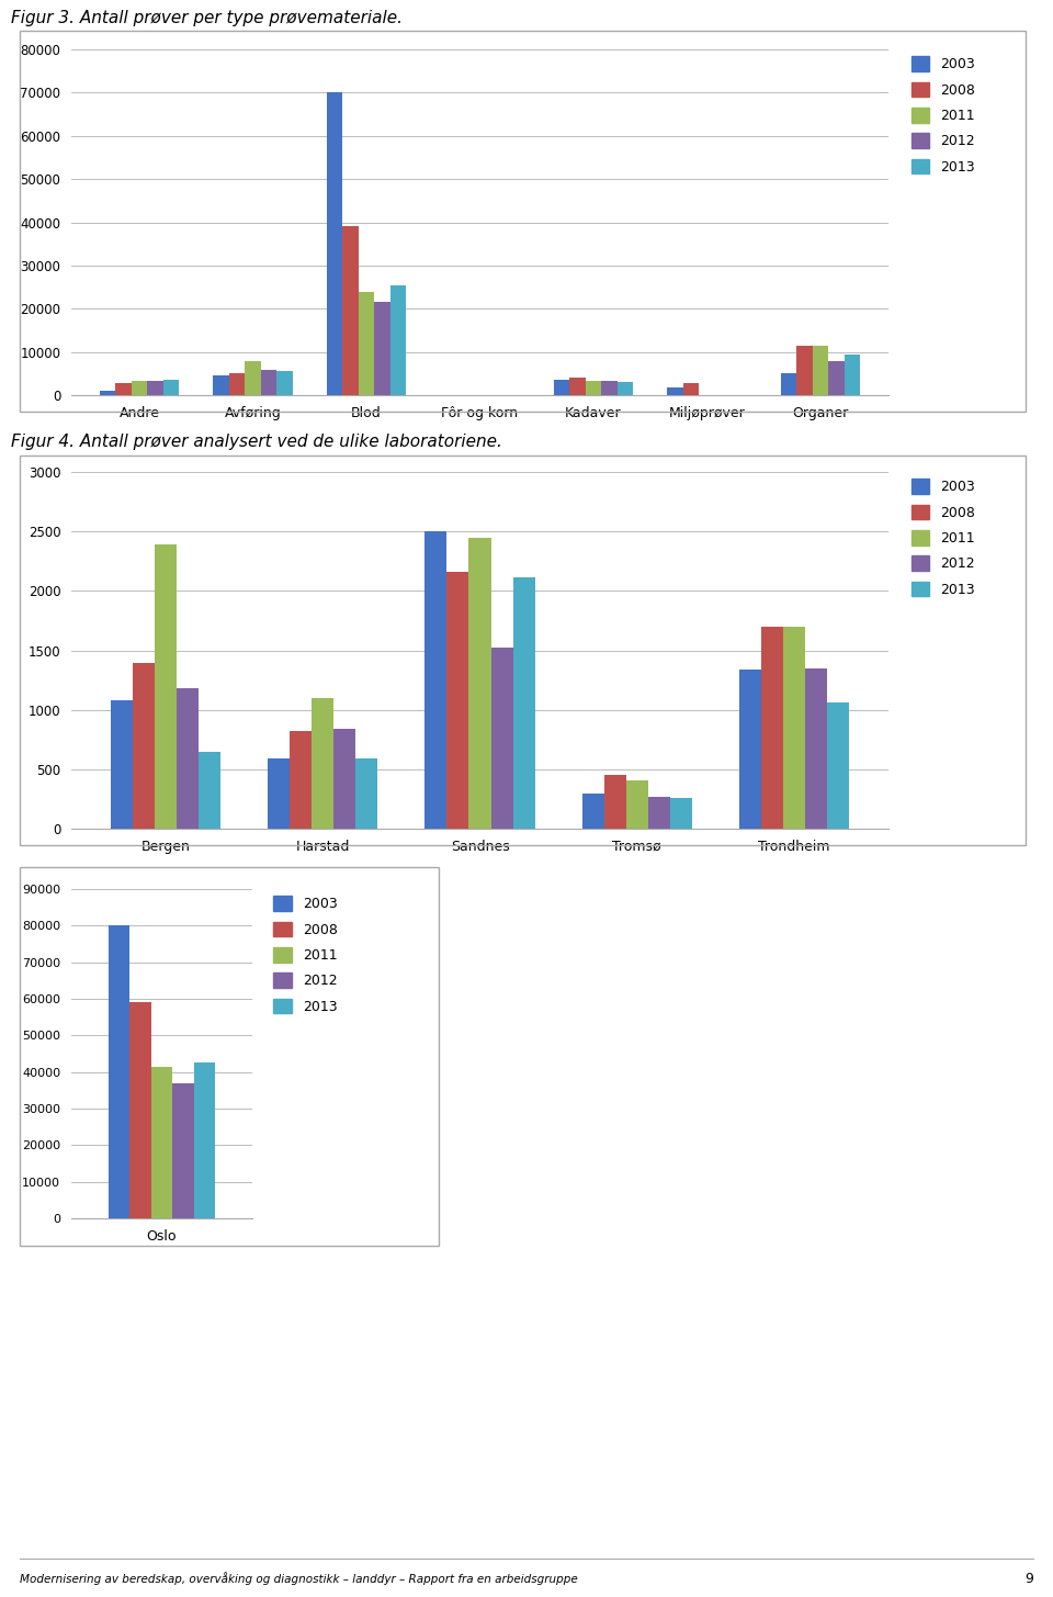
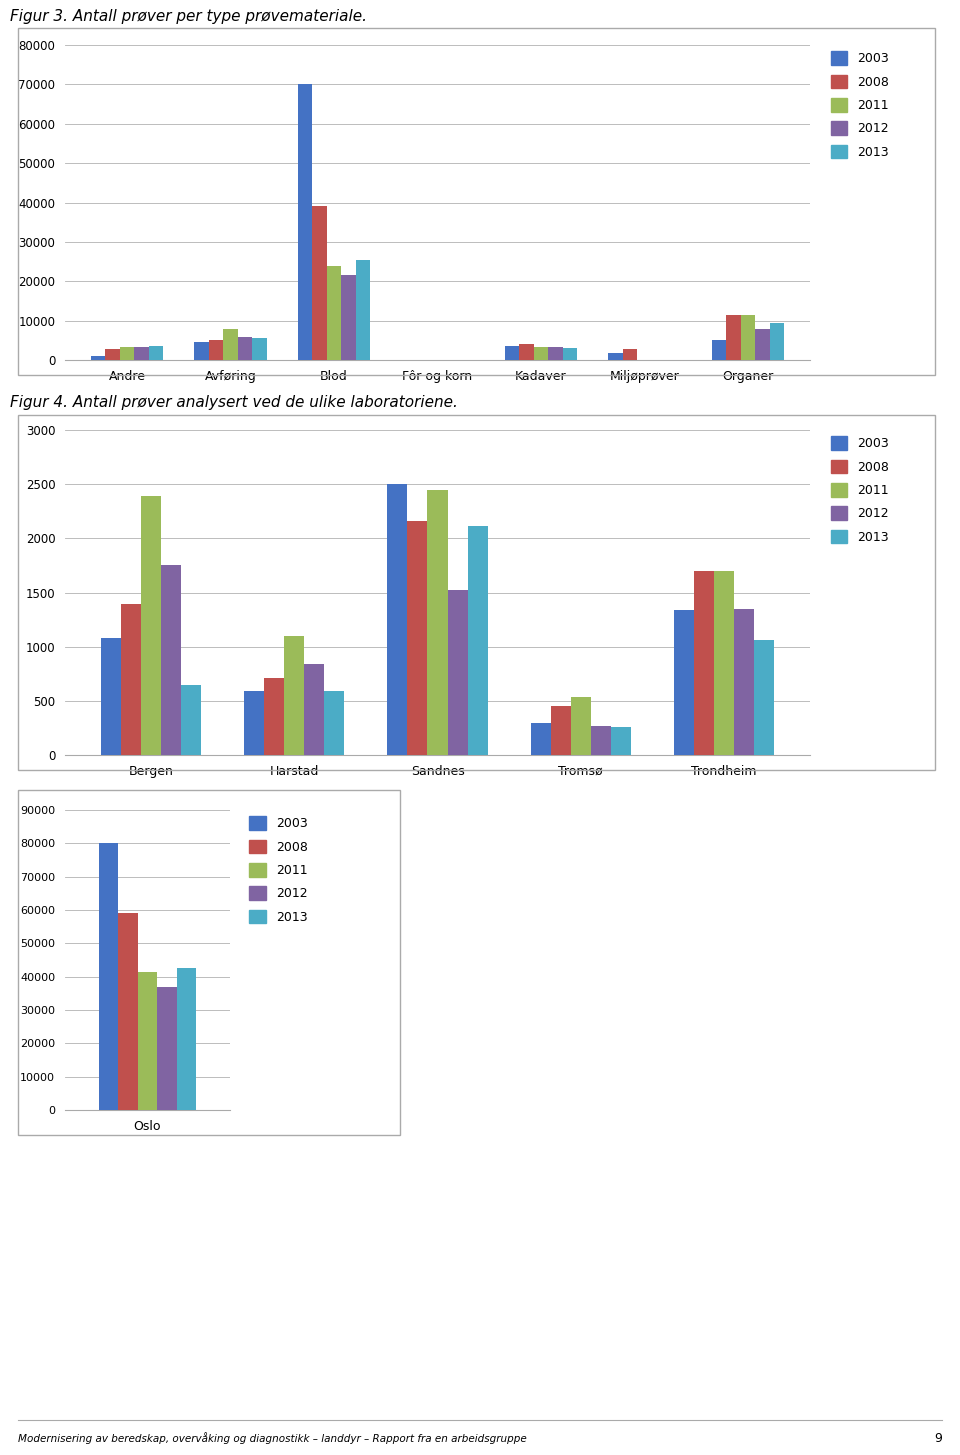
2012/Bergen: 1180 -> 1750
2008/Harstad: 820 -> 710
2011/Tromsø: 410 -> 540
